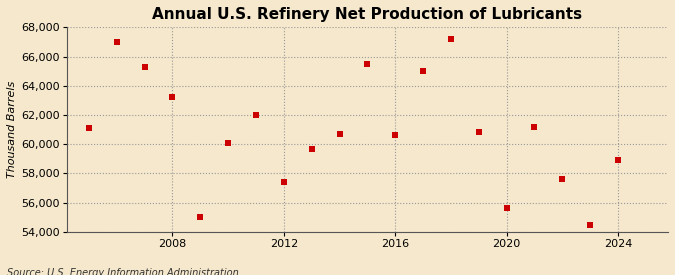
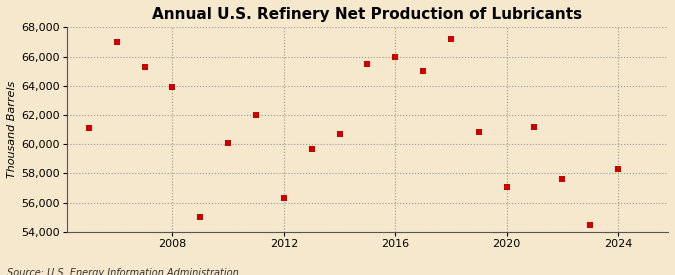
2008: 63,200 -> 63,900
2012: 57,400 -> 56,300
2016: 60,600 -> 66,000
2020: 55,600 -> 57,100
2024: 58,900 -> 58,300
